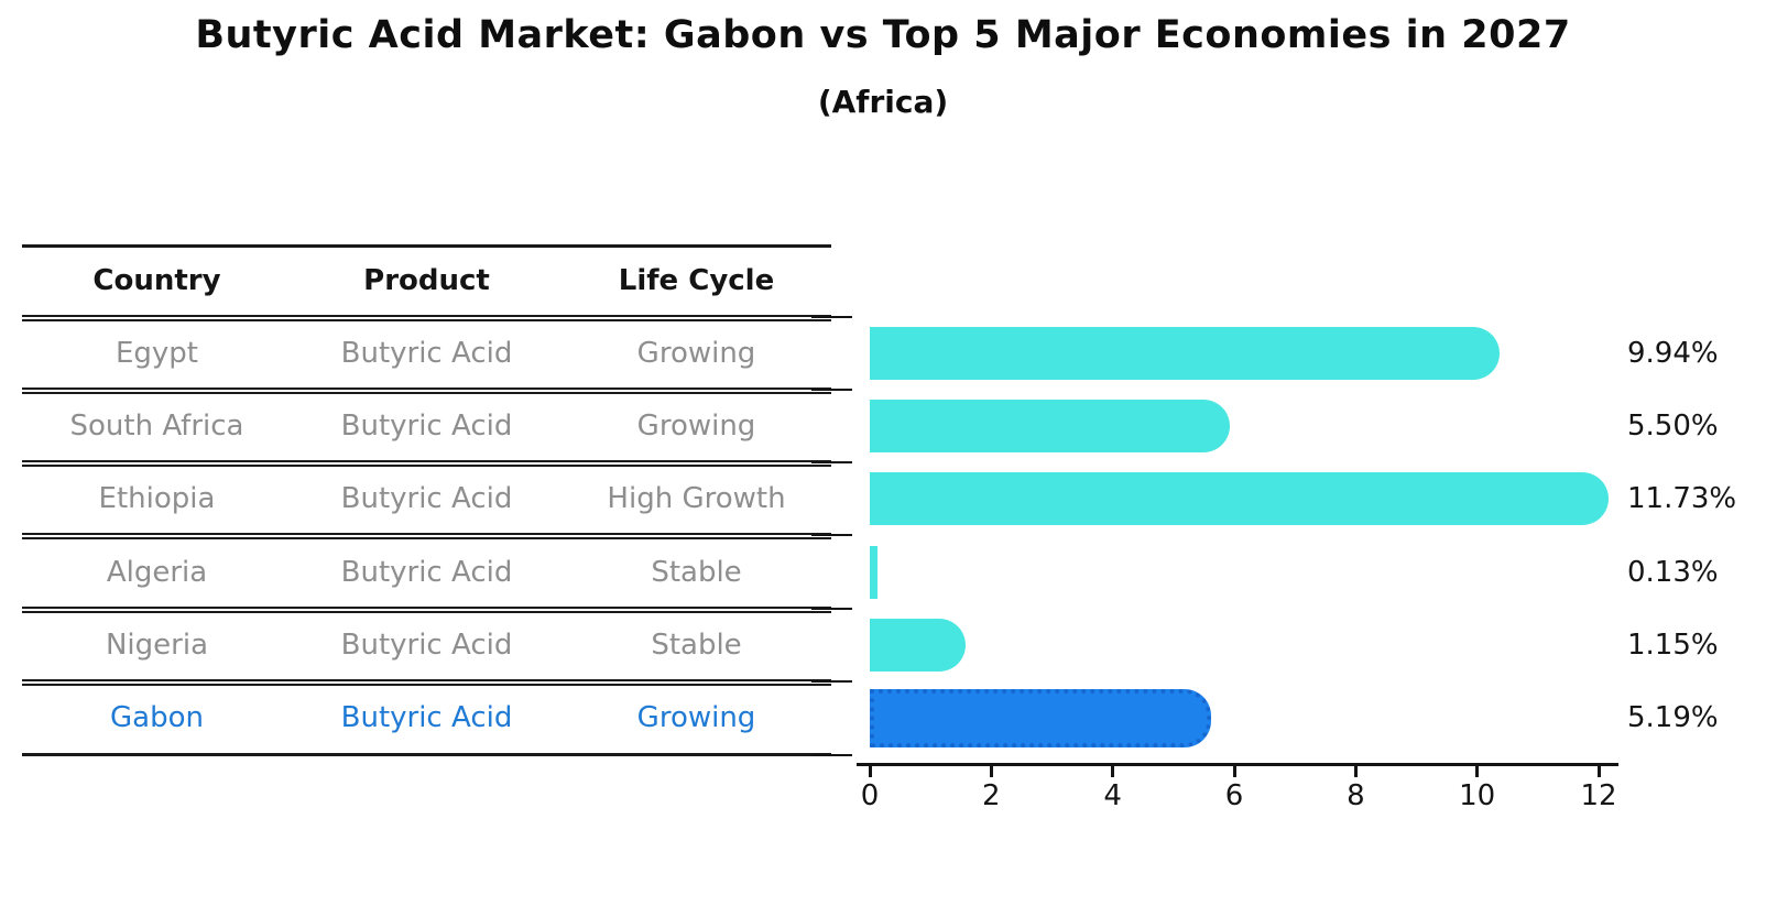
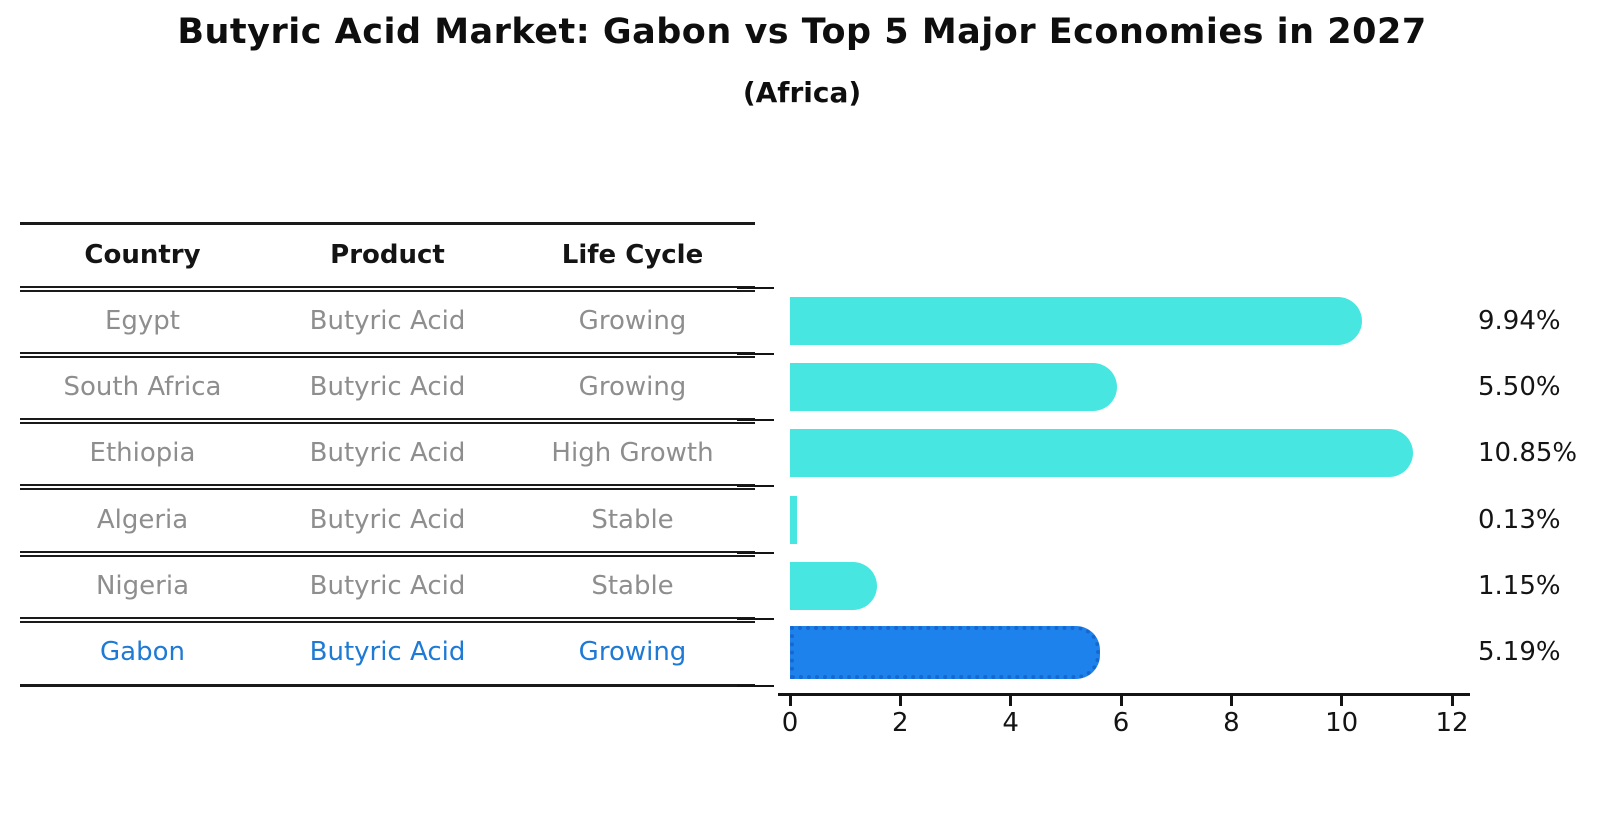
Ethiopia: 11.73% -> 10.85%
